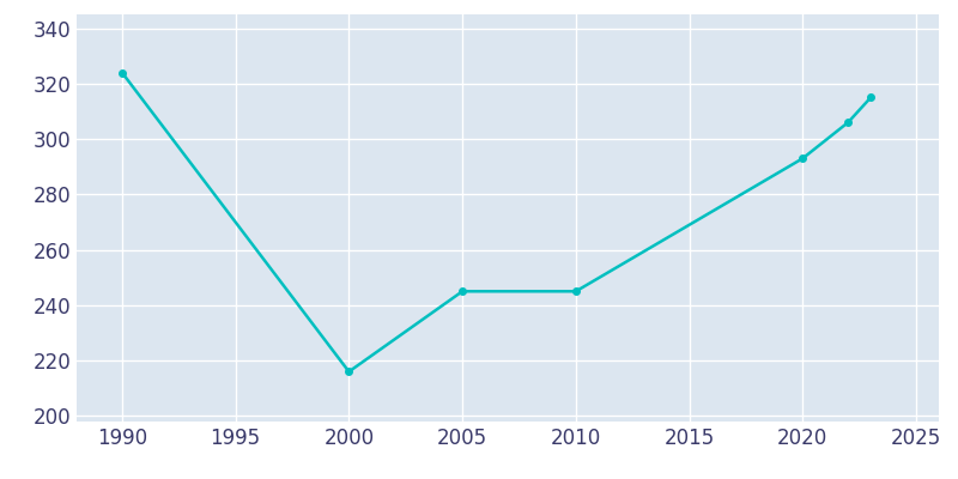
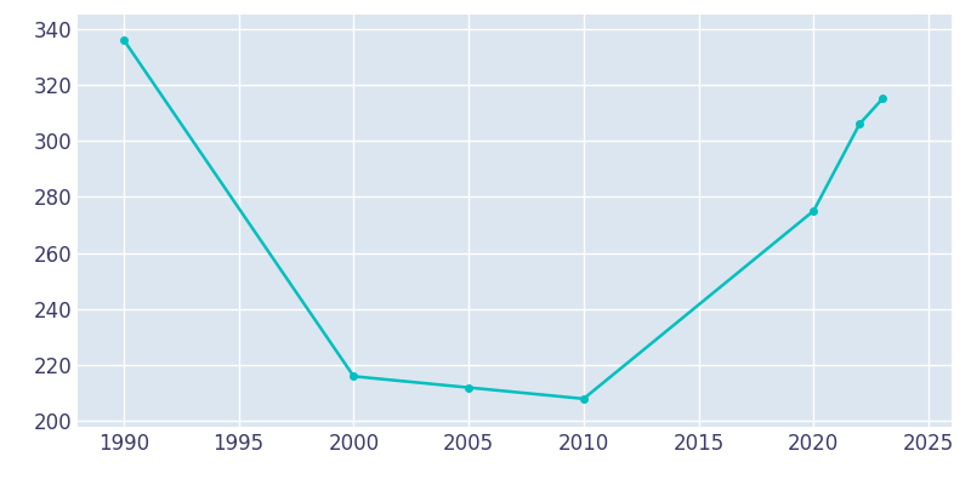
1990: 324 -> 336
2005: 245 -> 212
2010: 245 -> 208
2020: 293 -> 275
